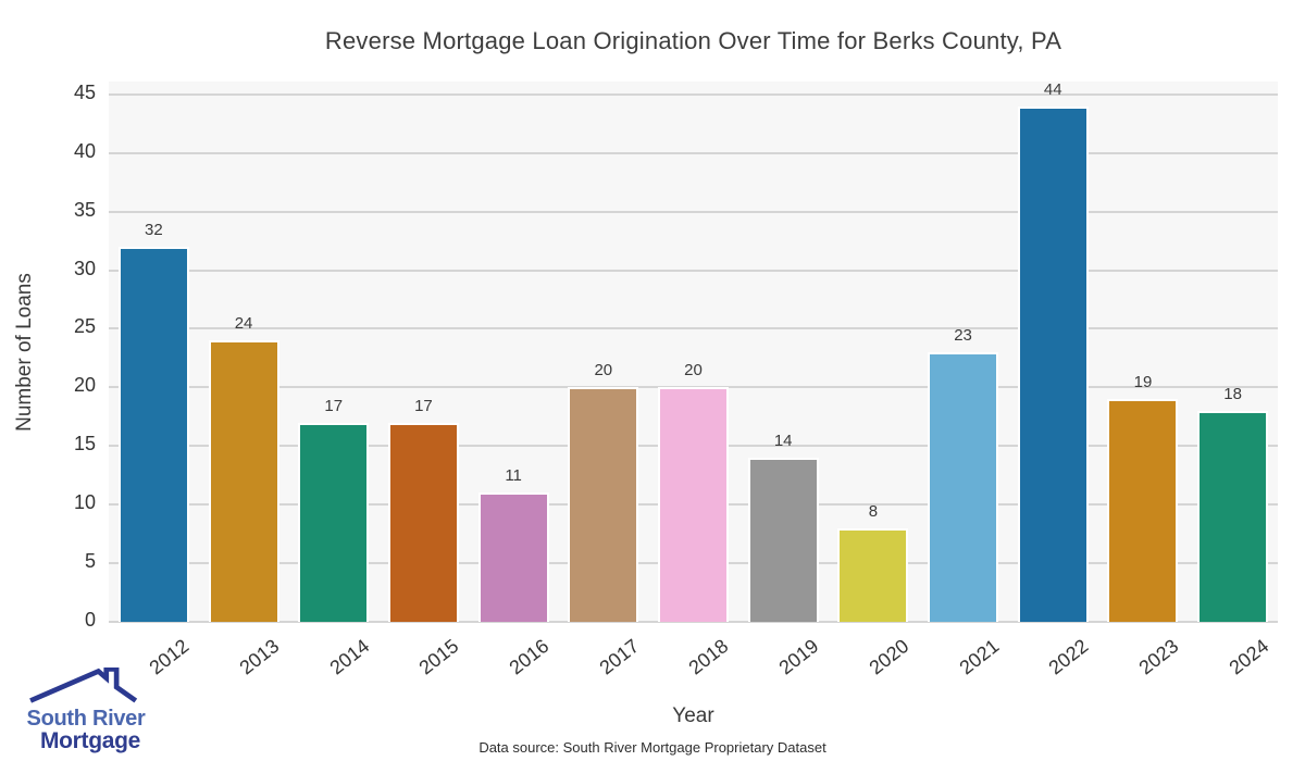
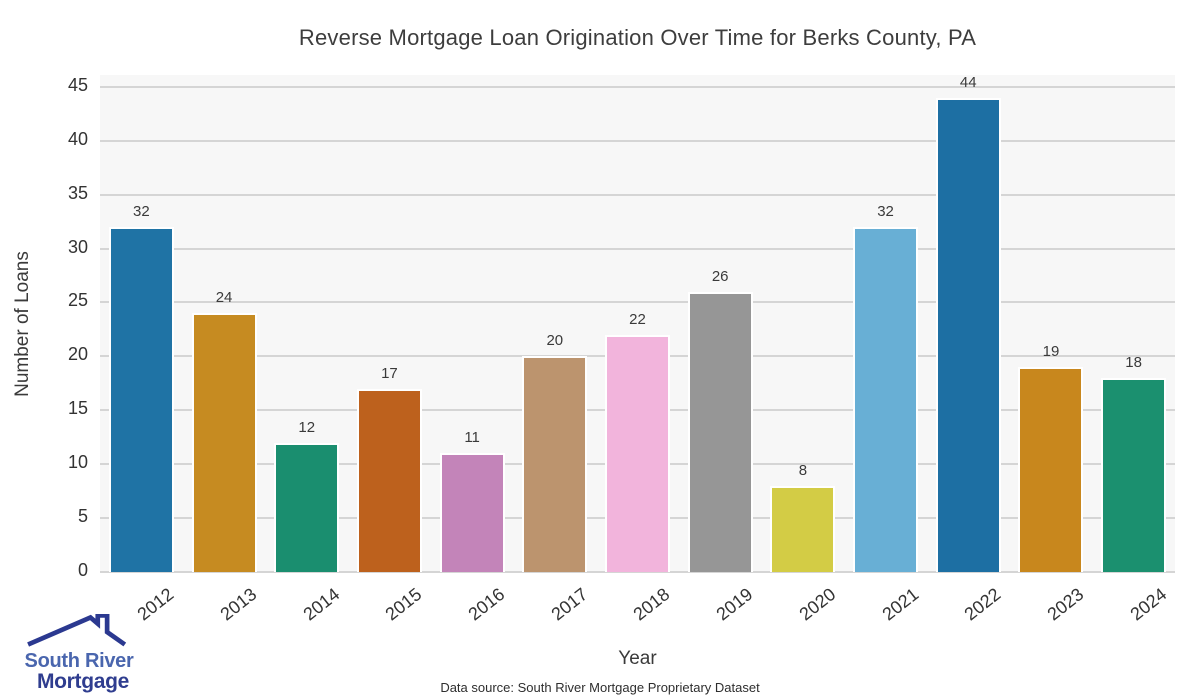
2014: 17 -> 12
2018: 20 -> 22
2019: 14 -> 26
2021: 23 -> 32
